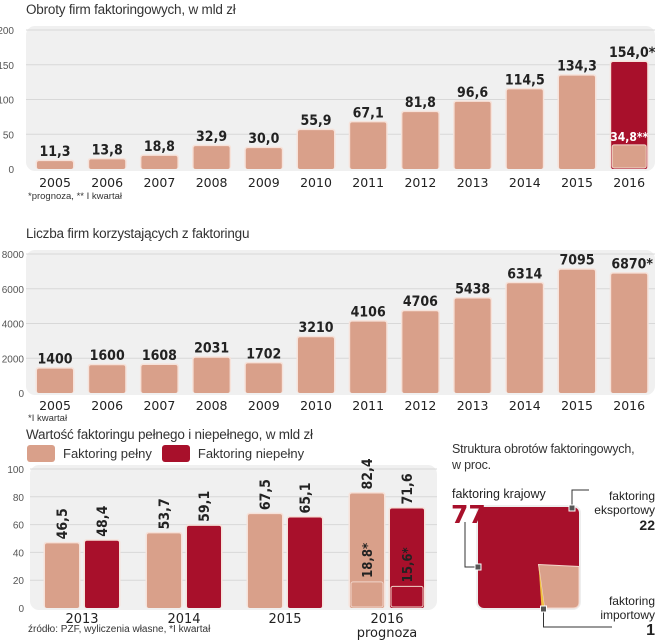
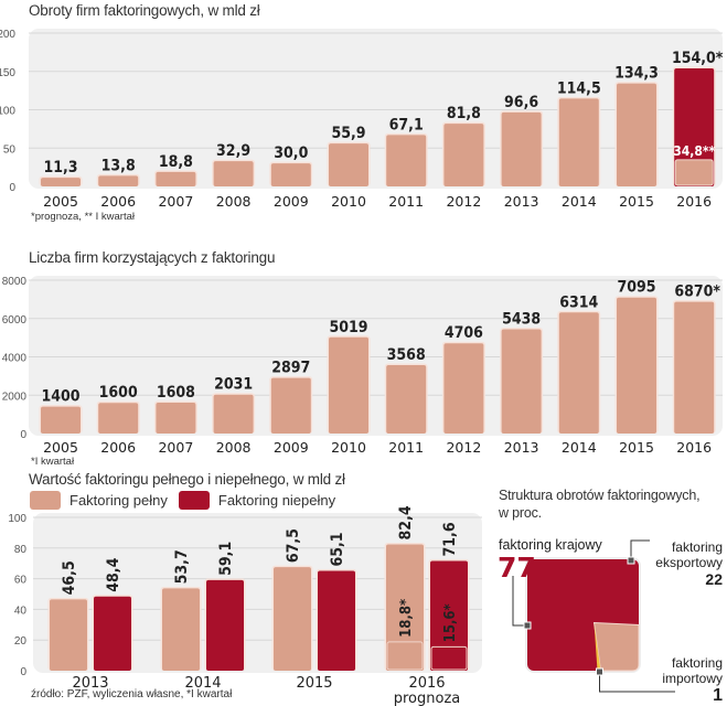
Liczba firm korzystających z faktoringu/2009: 1702 -> 2897
Liczba firm korzystających z faktoringu/2010: 3210 -> 5019
Liczba firm korzystających z faktoringu/2011: 4106 -> 3568
